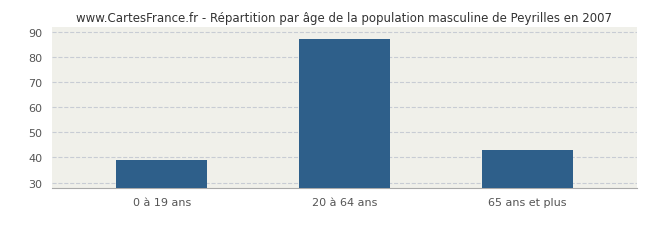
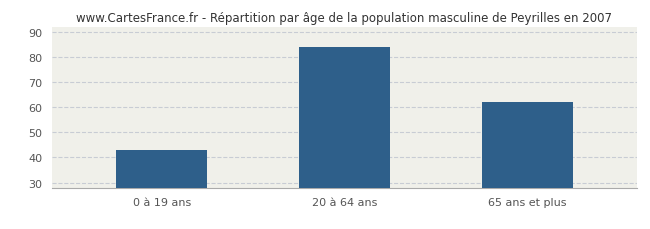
0 à 19 ans: 39 -> 43
20 à 64 ans: 87 -> 84
65 ans et plus: 43 -> 62
